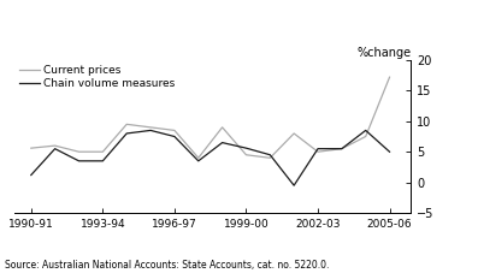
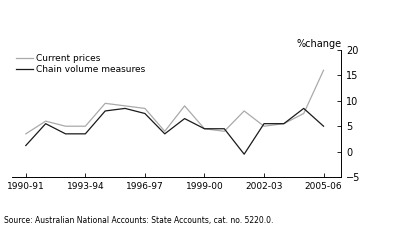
Current prices/1990-91: 5.6 -> 3.5
Chain volume measures/1999-00: 5.6 -> 4.5
Current prices/2005-06: 17.2 -> 16.0
